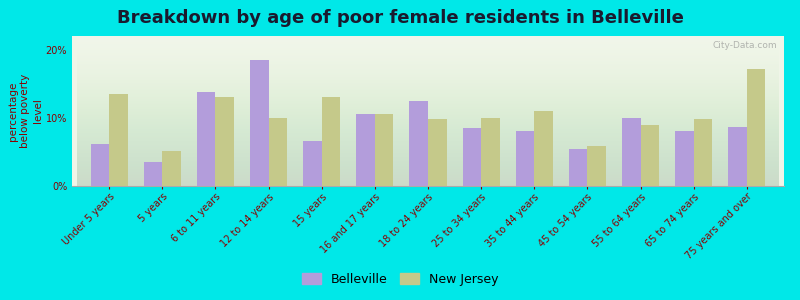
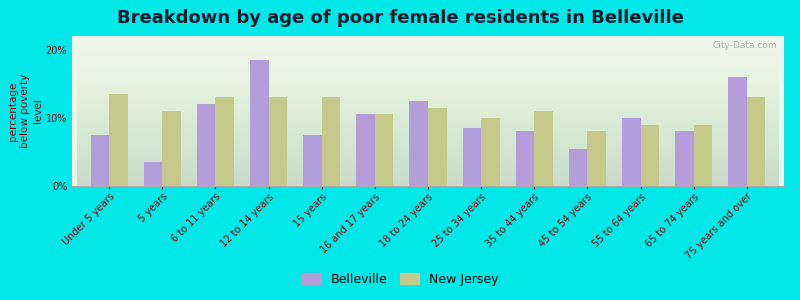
Belleville/Under 5 years: 6.2% -> 7.5%
New Jersey/5 years: 5.2% -> 11.0%
Belleville/6 to 11 years: 13.8% -> 12.0%
New Jersey/12 to 14 years: 10.0% -> 13.0%
Belleville/15 years: 6.6% -> 7.5%
New Jersey/18 to 24 years: 9.8% -> 11.5%
New Jersey/45 to 54 years: 5.8% -> 8.0%
New Jersey/65 to 74 years: 9.8% -> 9.0%
Belleville/75 years and over: 8.6% -> 16.0%
New Jersey/75 years and over: 17.2% -> 13.0%
